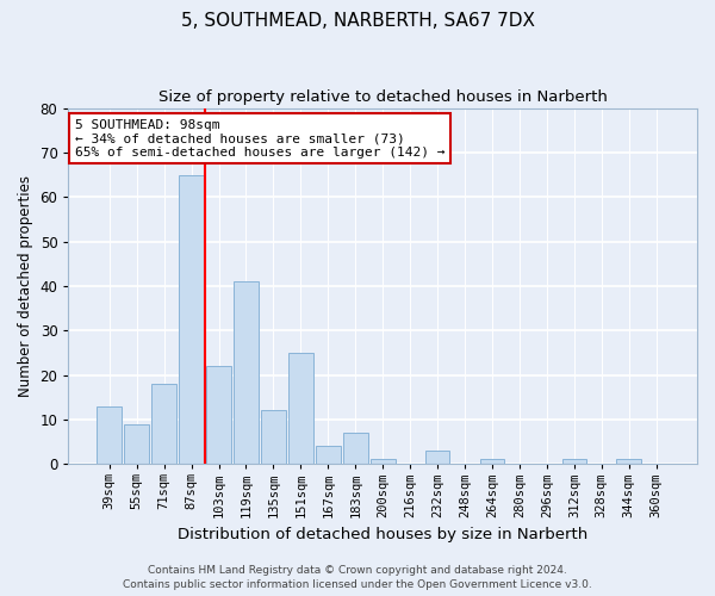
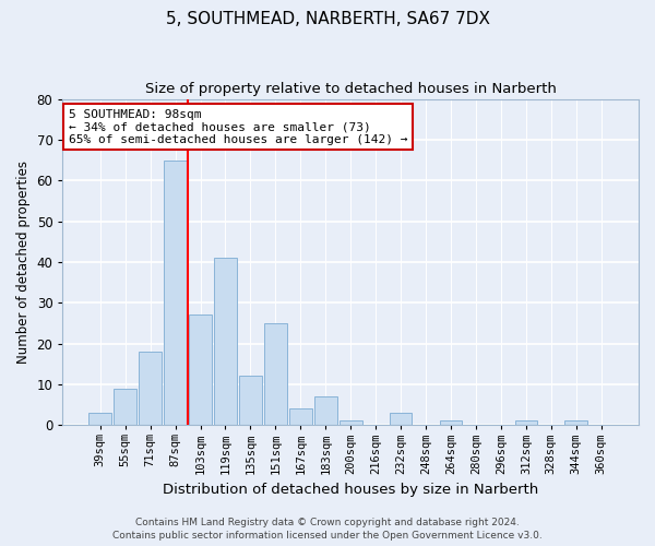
39sqm: 13 -> 3
103sqm: 22 -> 27
